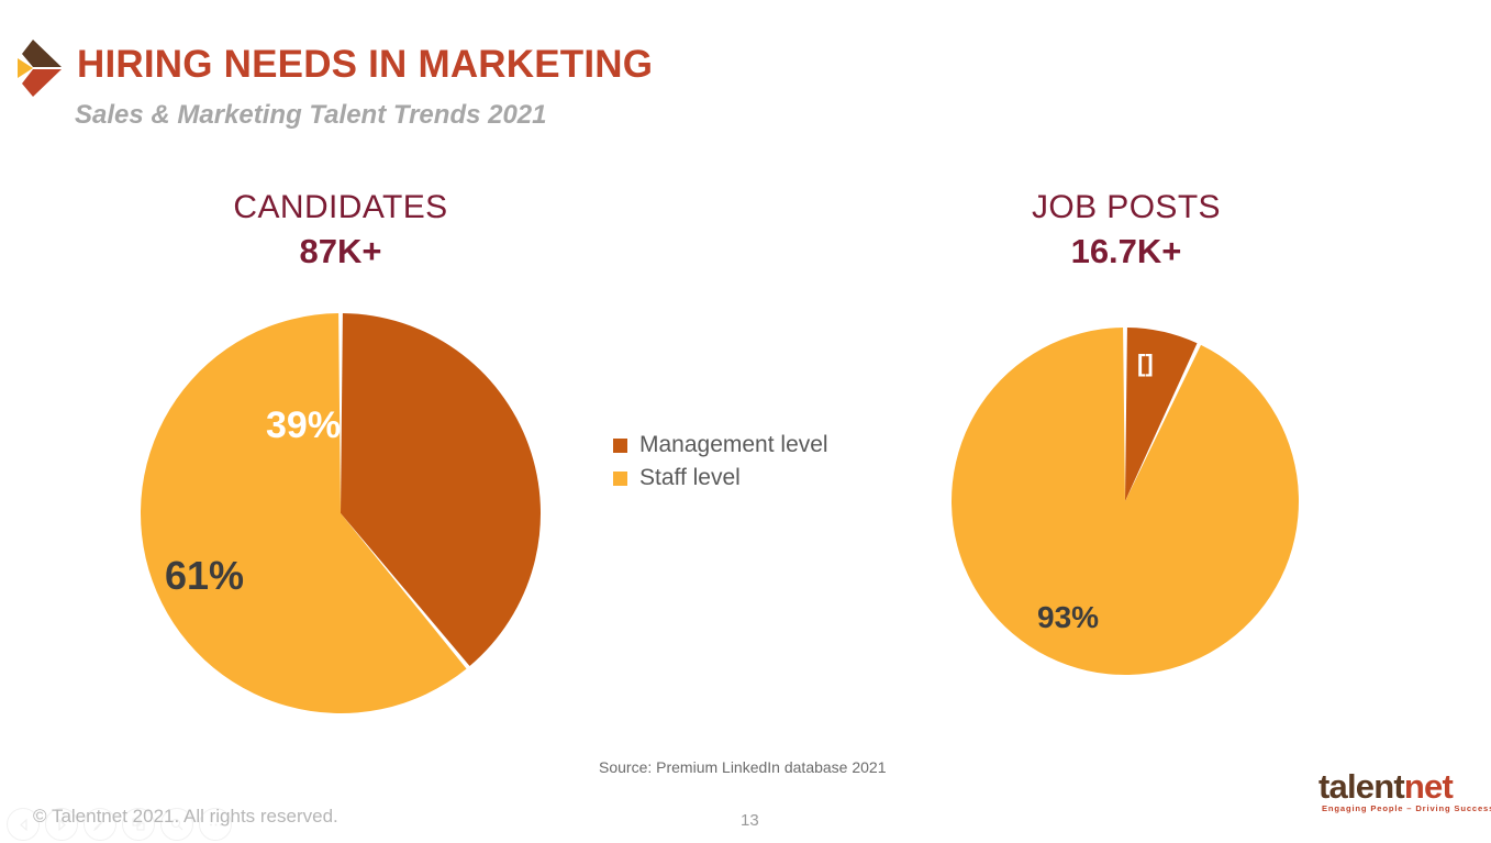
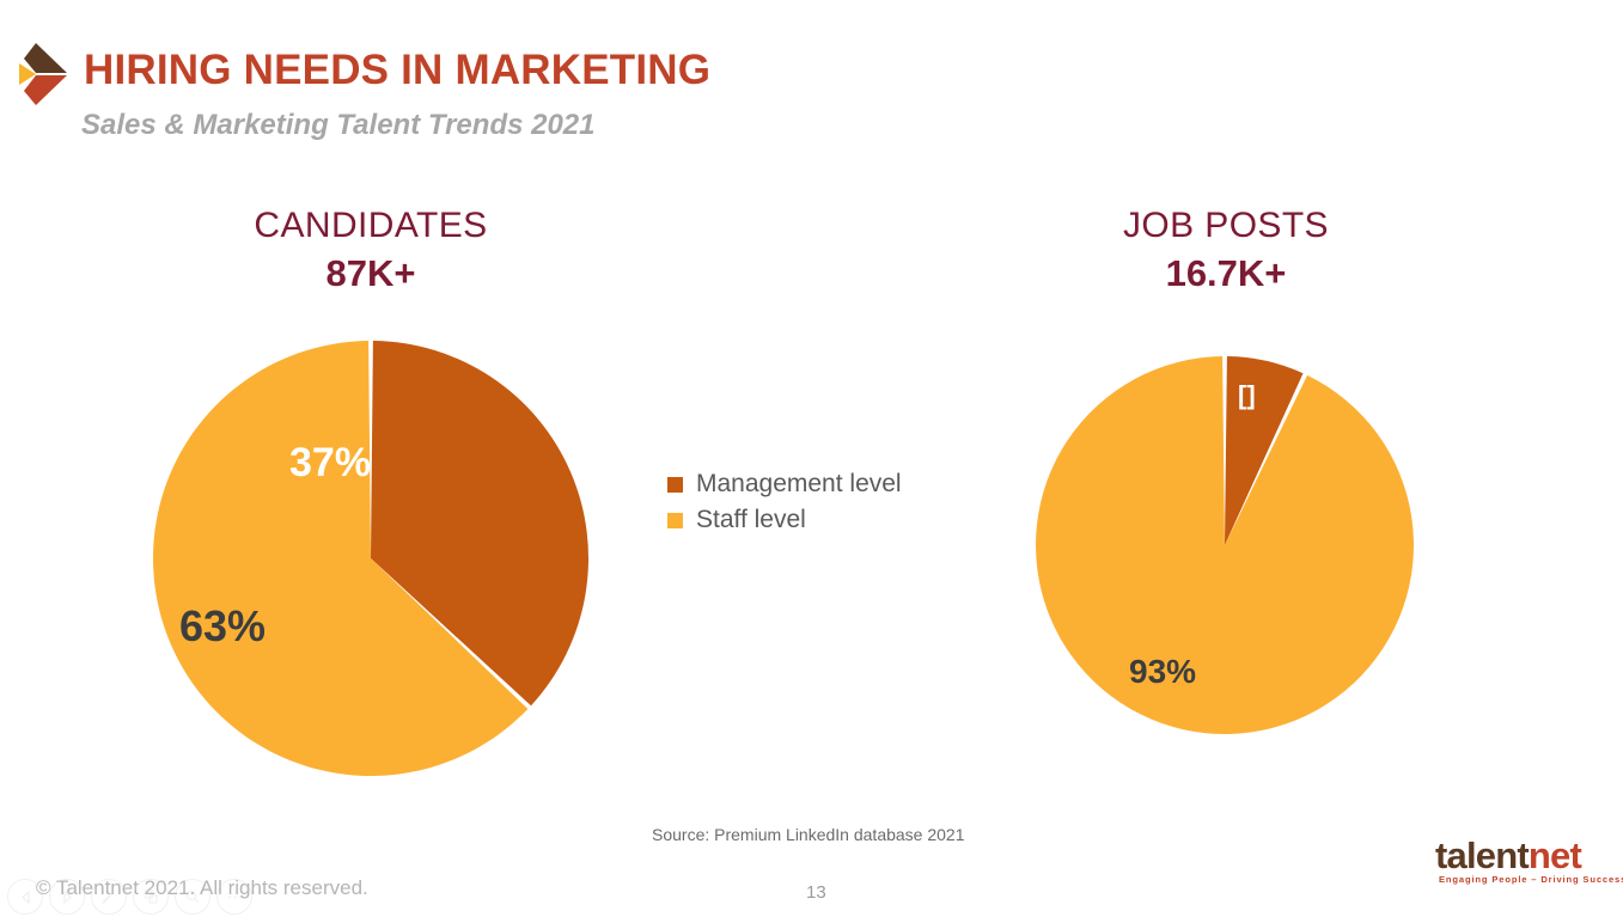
CANDIDATES/Management level: 39% -> 37%
CANDIDATES/Staff level: 61% -> 63%
